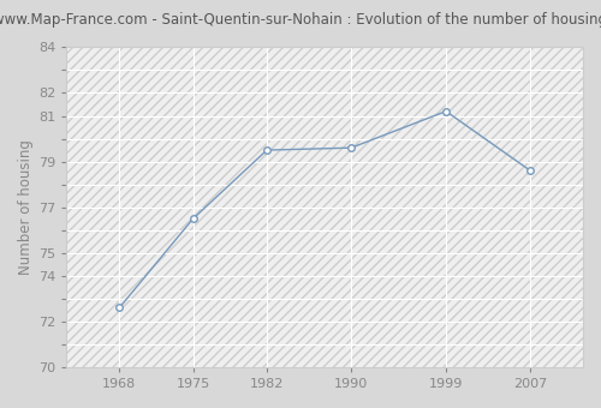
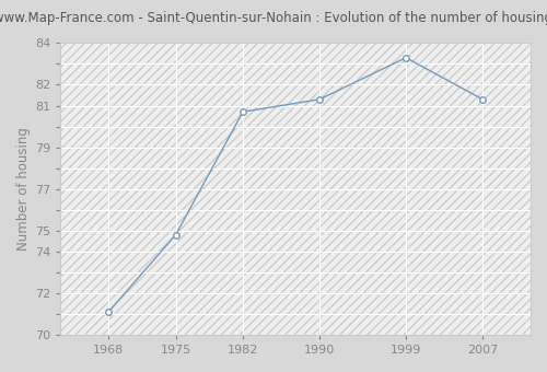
1968: 72.6 -> 71.1
1975: 76.5 -> 74.8
1982: 79.5 -> 80.7
1990: 79.6 -> 81.3
1999: 81.2 -> 83.3
2007: 78.6 -> 81.3
